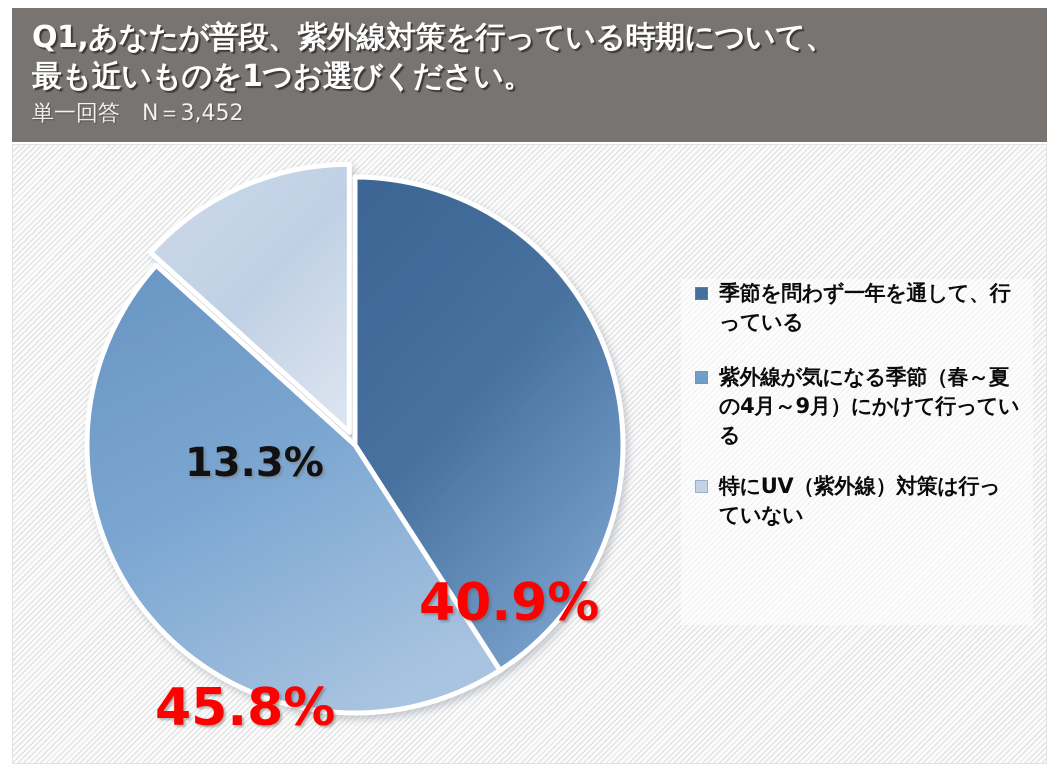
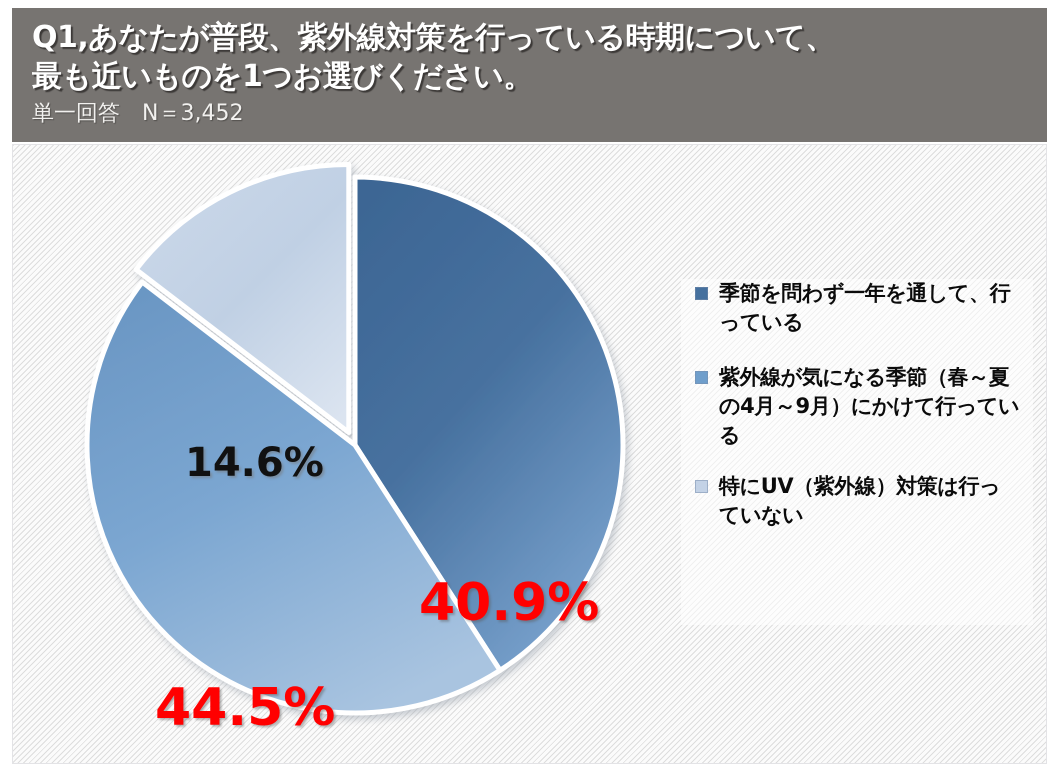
紫外線が気になる季節（春～夏の4月～9月）にかけて行っている: 45.8% -> 44.5%
特にUV（紫外線）対策は行っていない: 13.3% -> 14.6%
